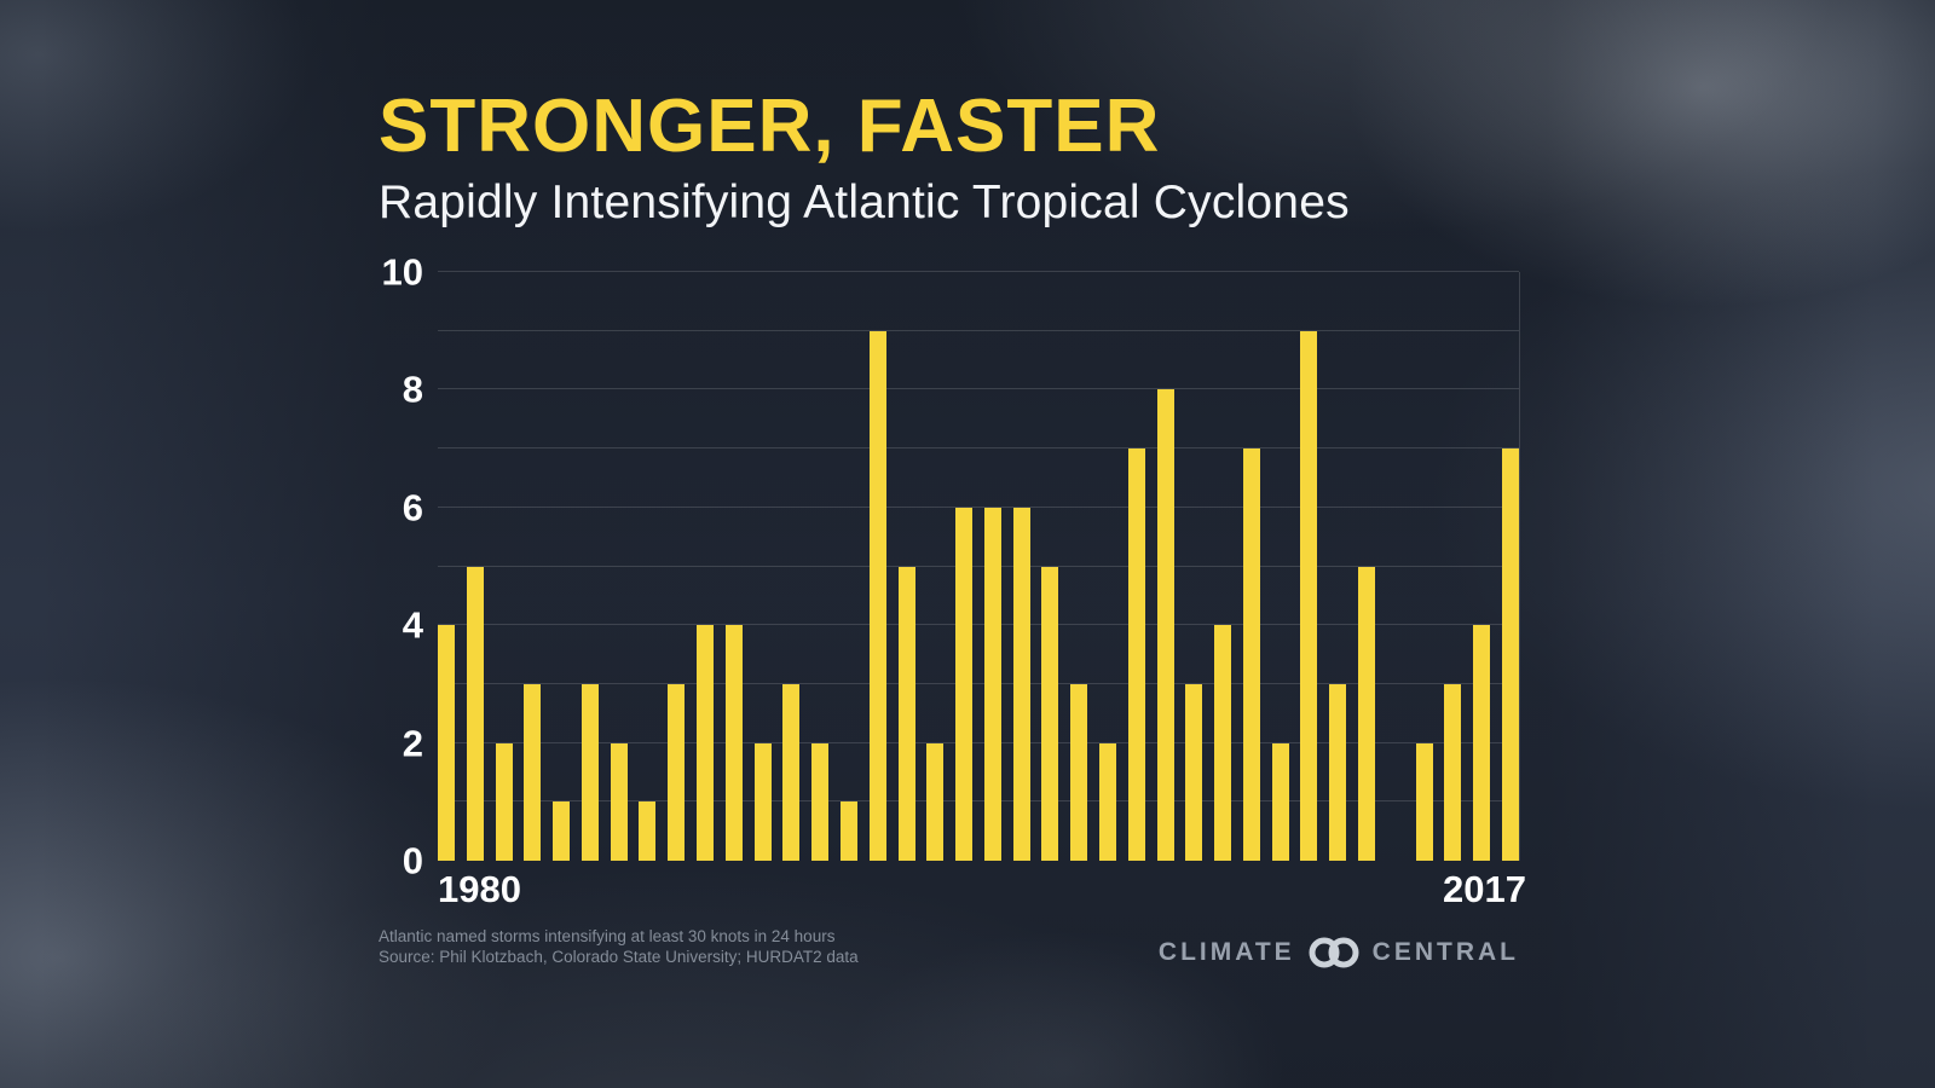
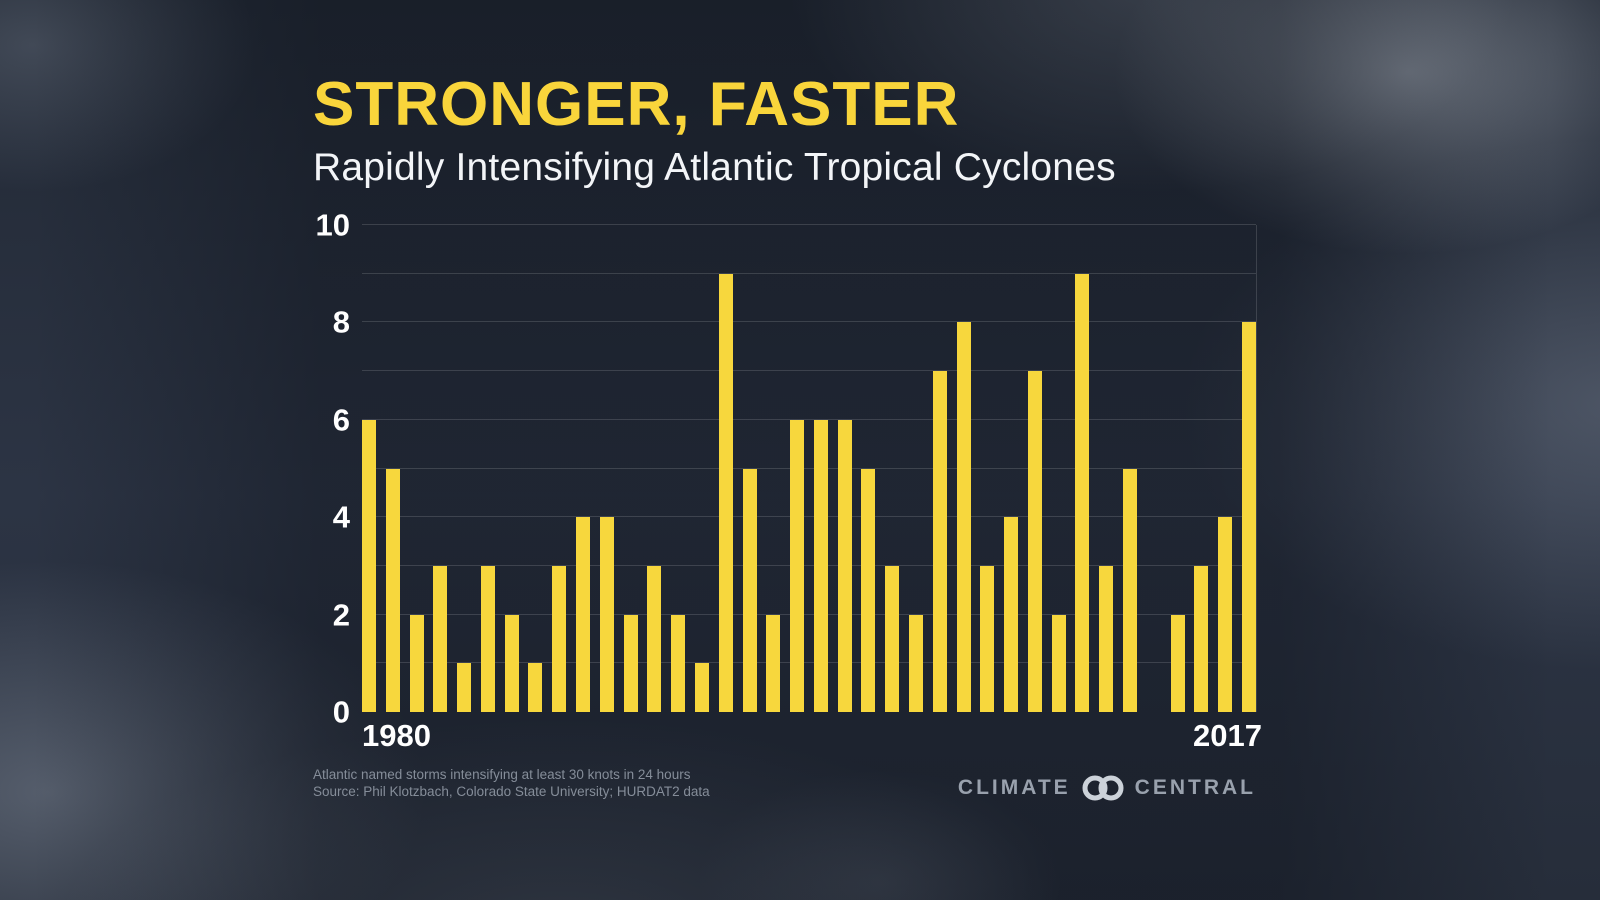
1980: 4 -> 6
2017: 7 -> 8
